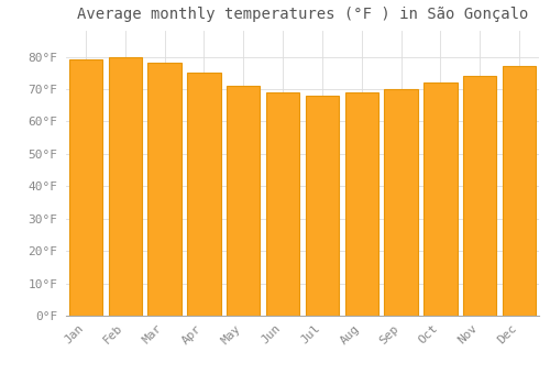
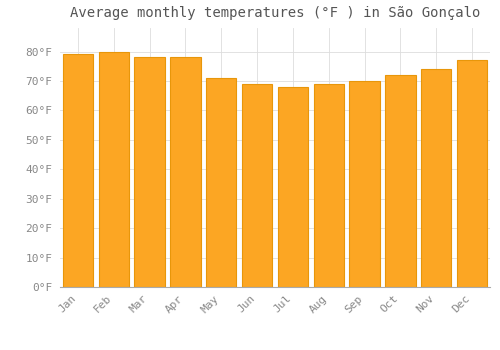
Apr: 75°F -> 78°F
